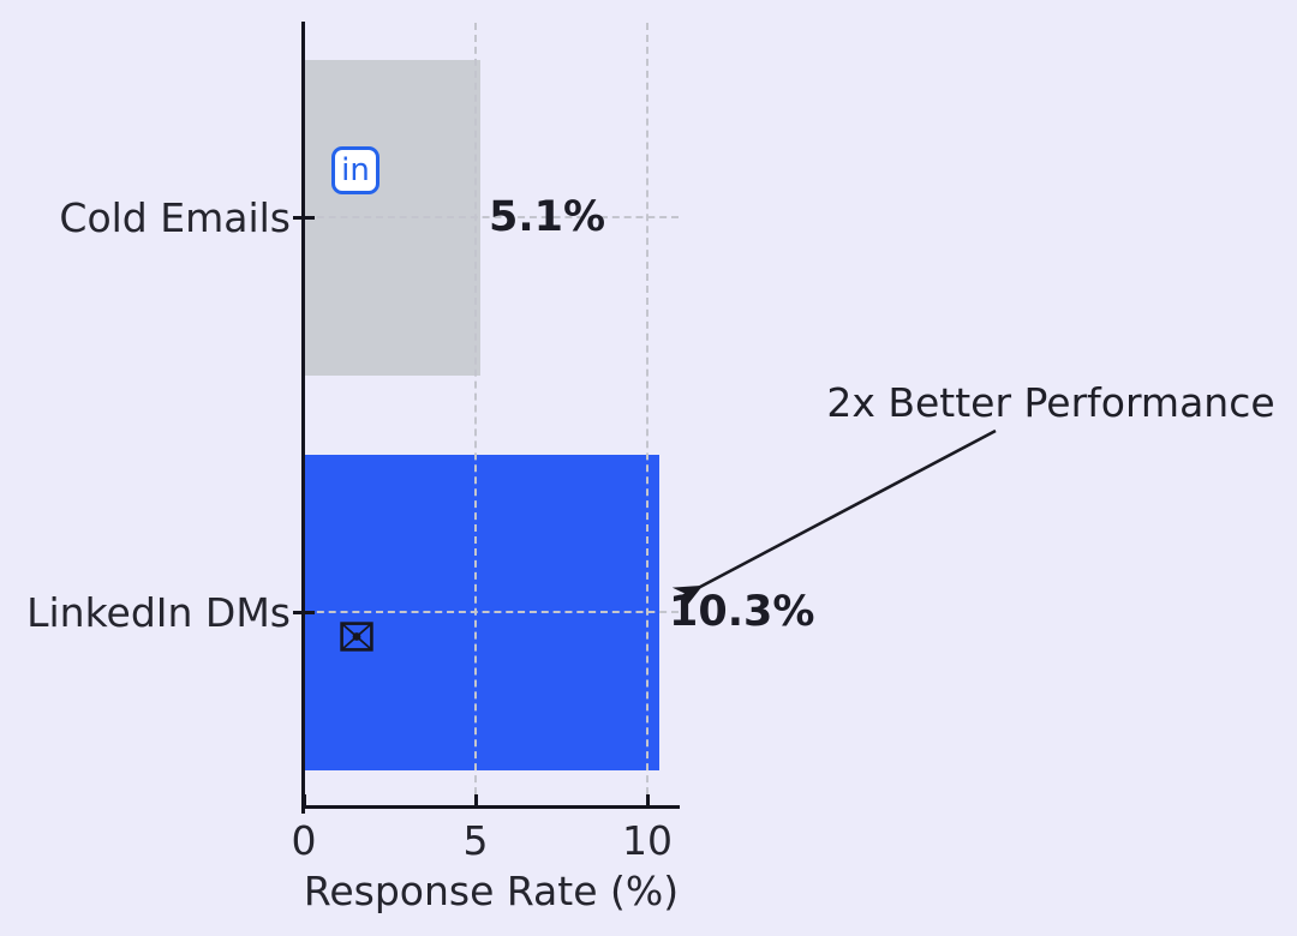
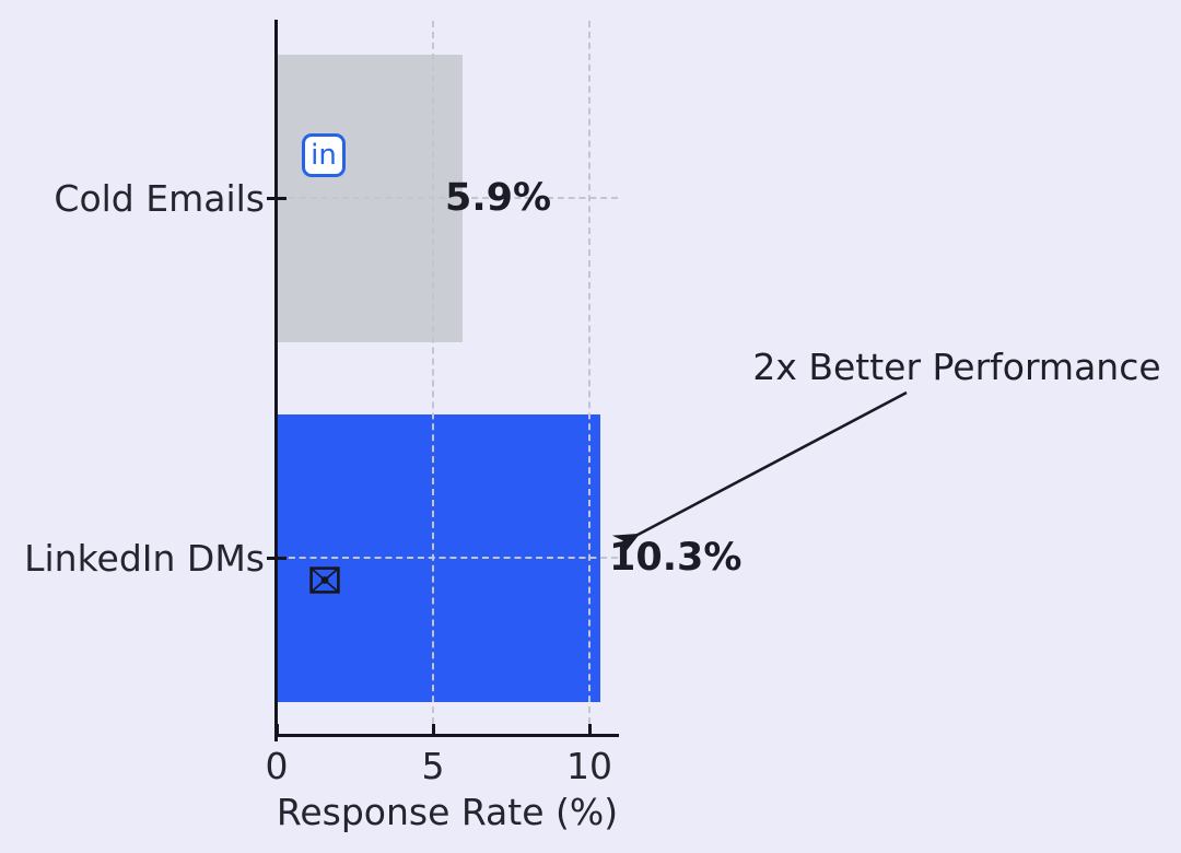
Cold Emails: 5.1% -> 5.9%
